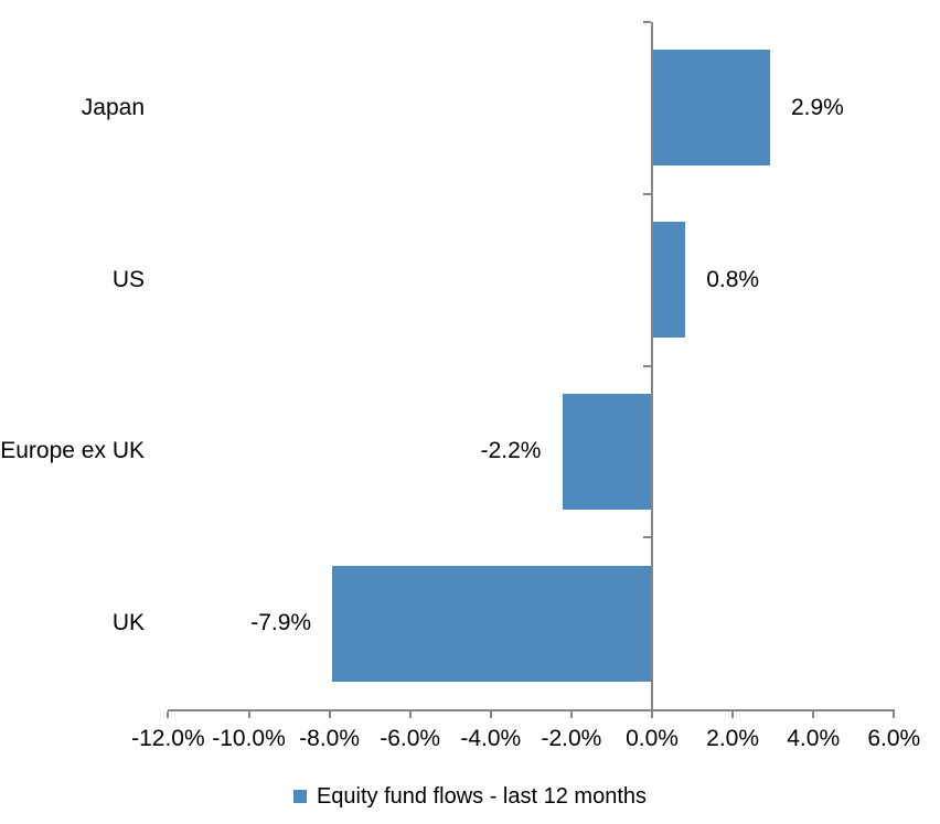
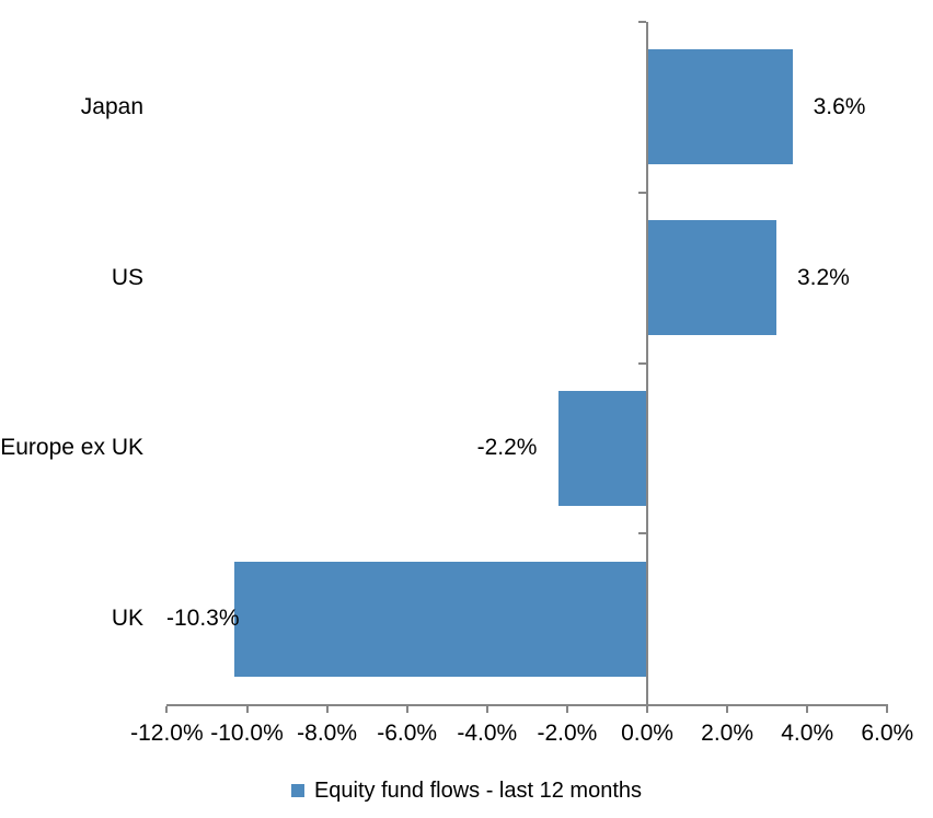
Japan: 2.9% -> 3.6%
US: 0.8% -> 3.2%
UK: -7.9% -> -10.3%
